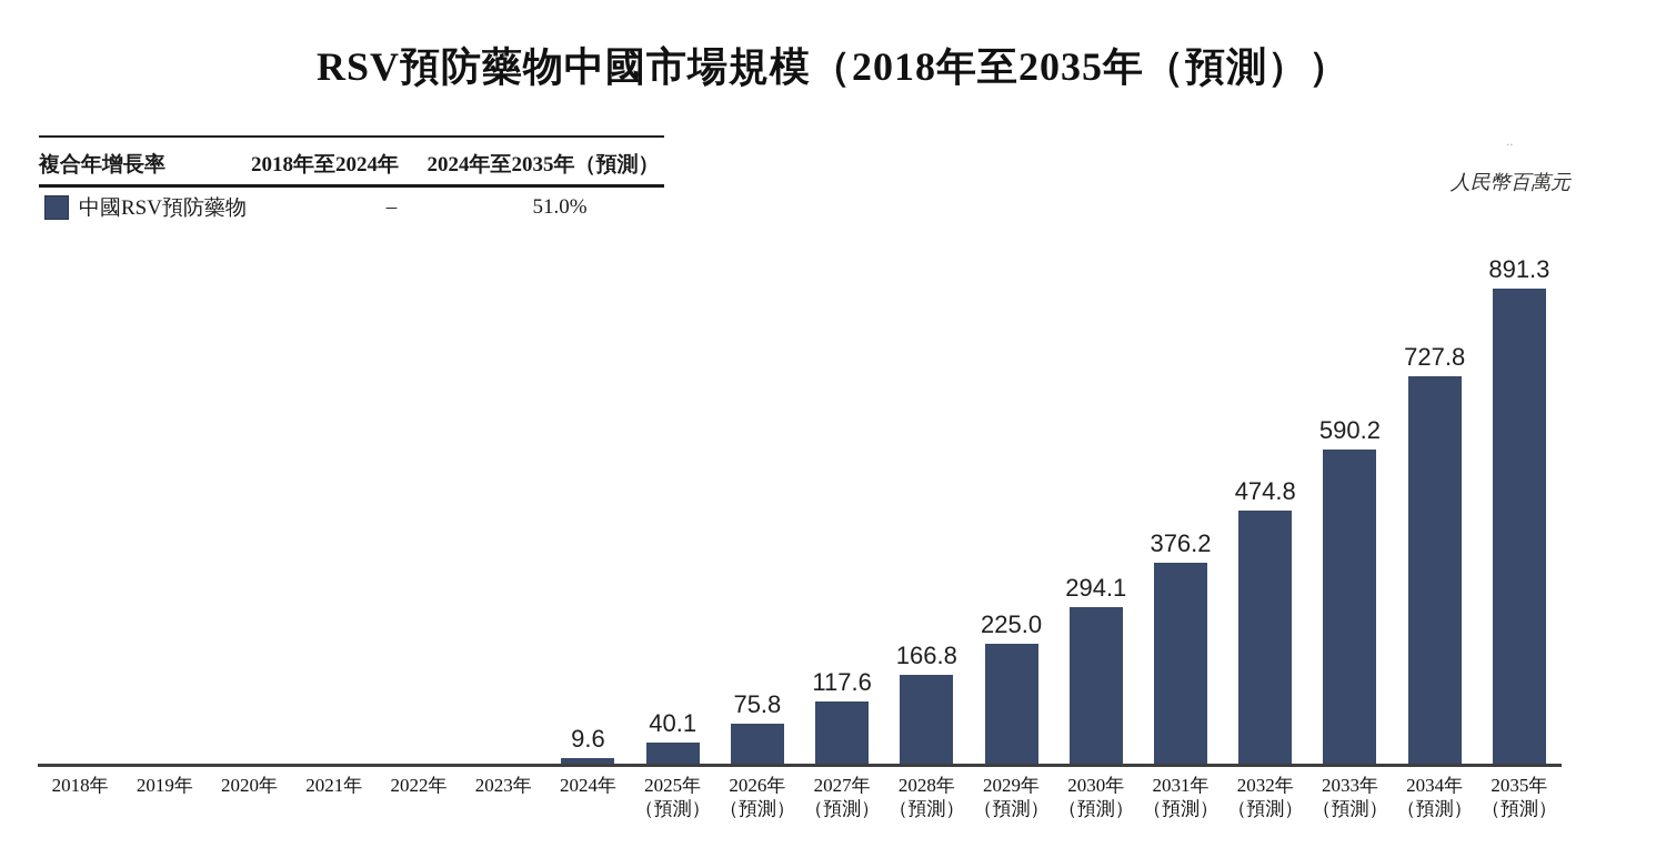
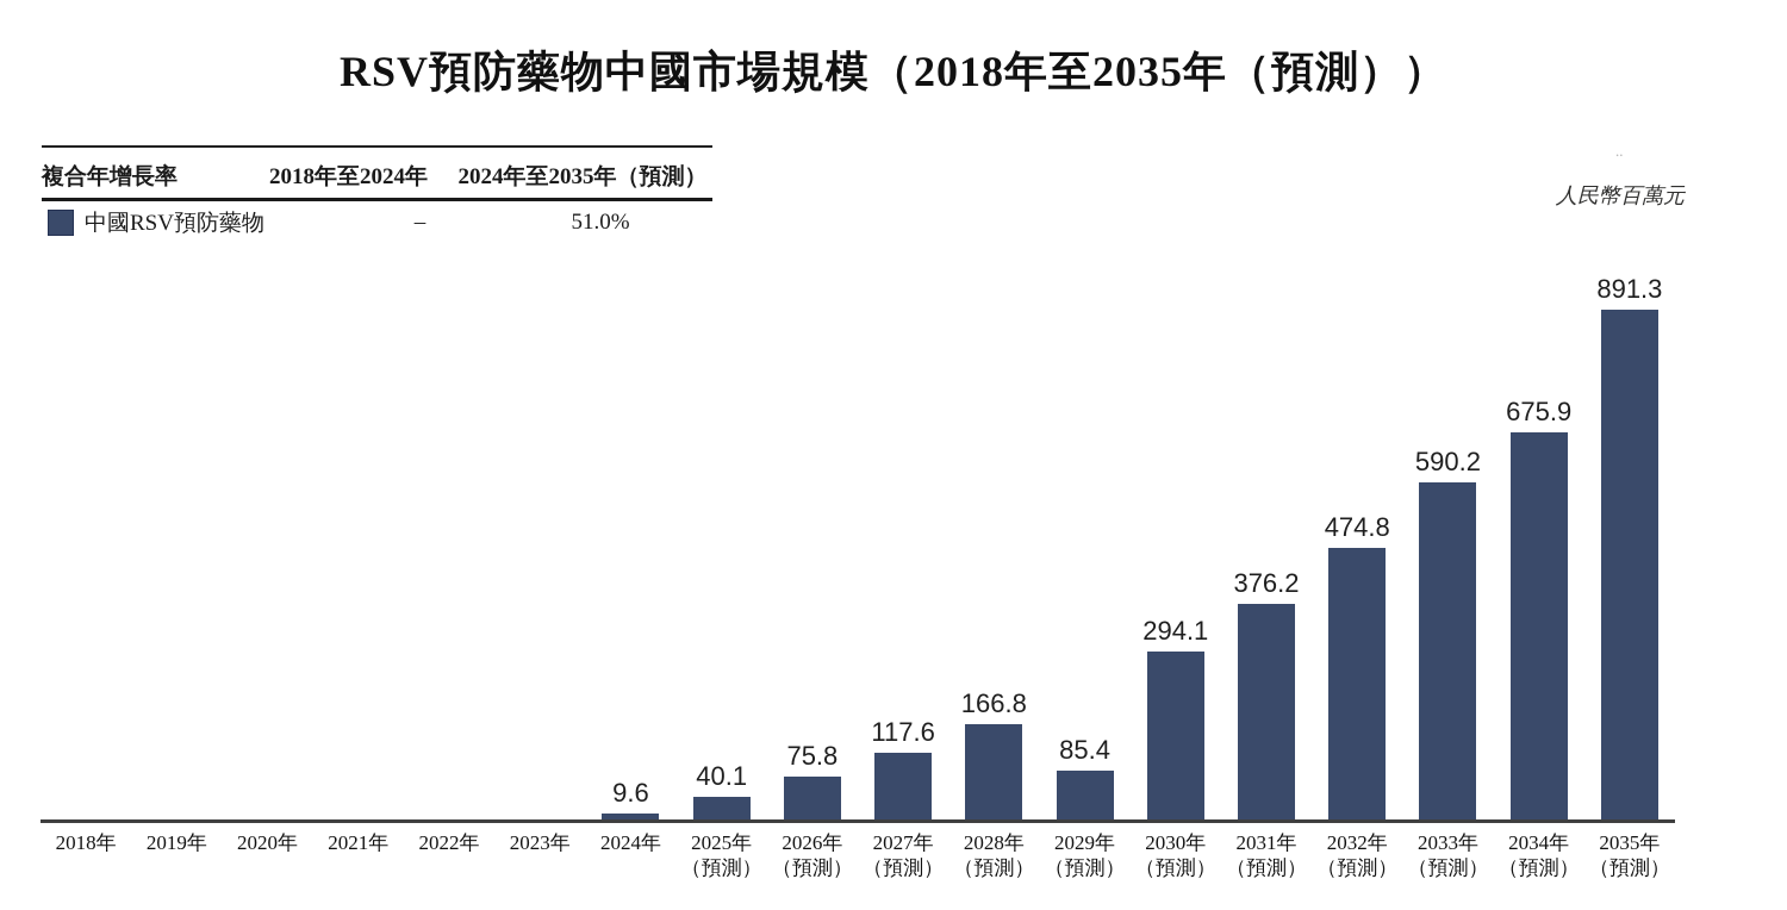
2029年: 225.0 -> 85.4
2034年: 727.8 -> 675.9
